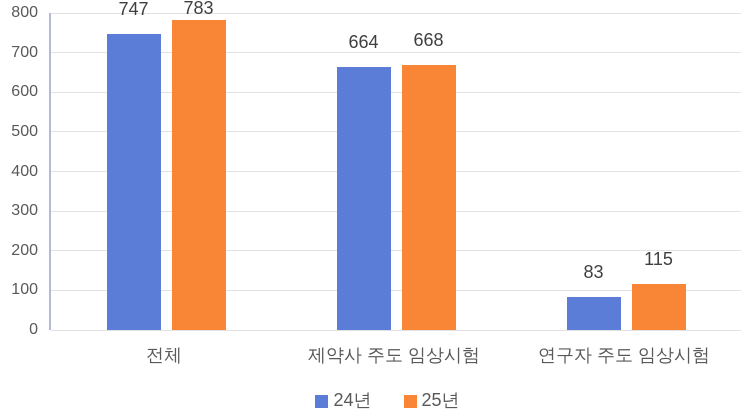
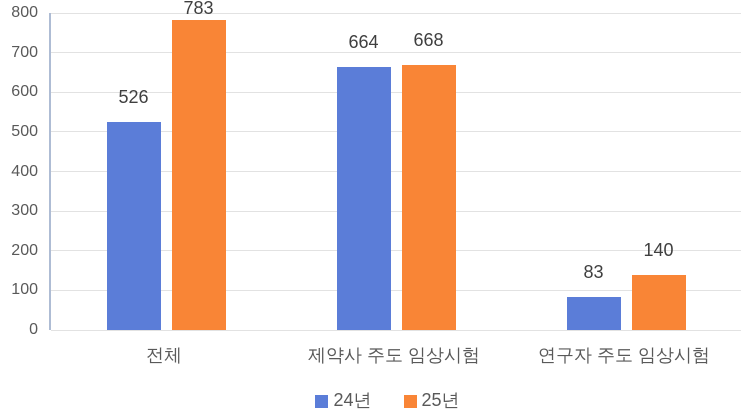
24년/전체: 747 -> 526
25년/연구자 주도 임상시험: 115 -> 140
